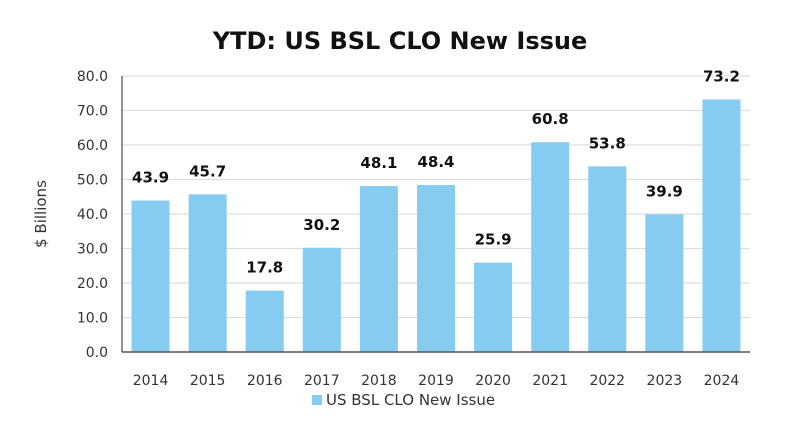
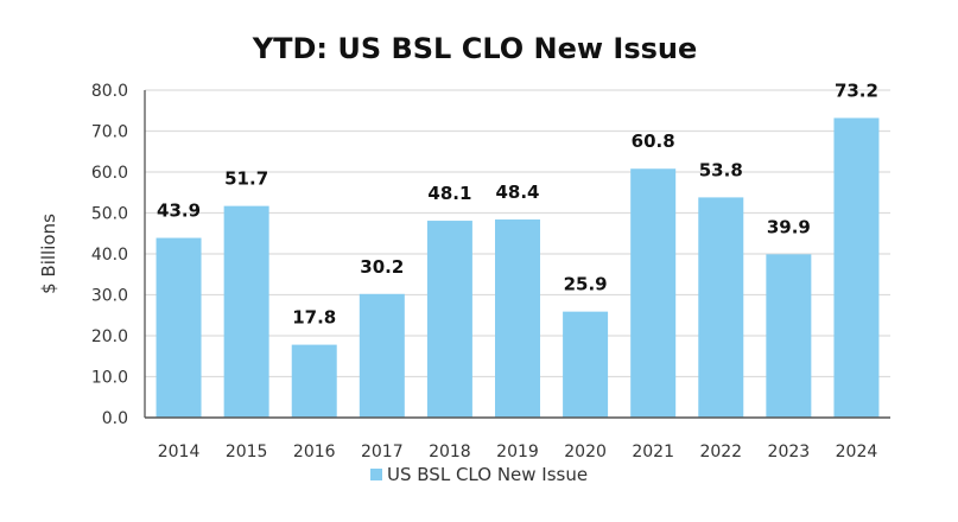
2015: 45.7 -> 51.7
